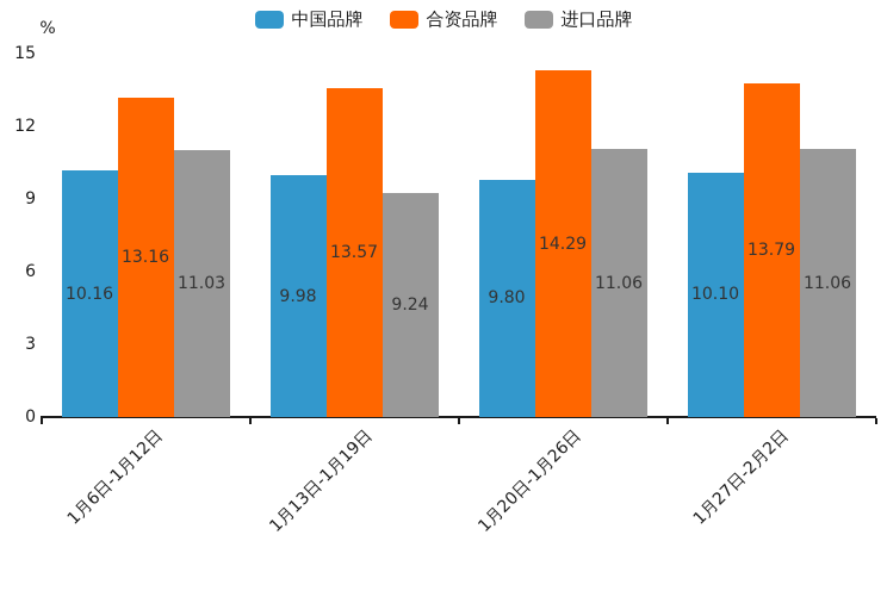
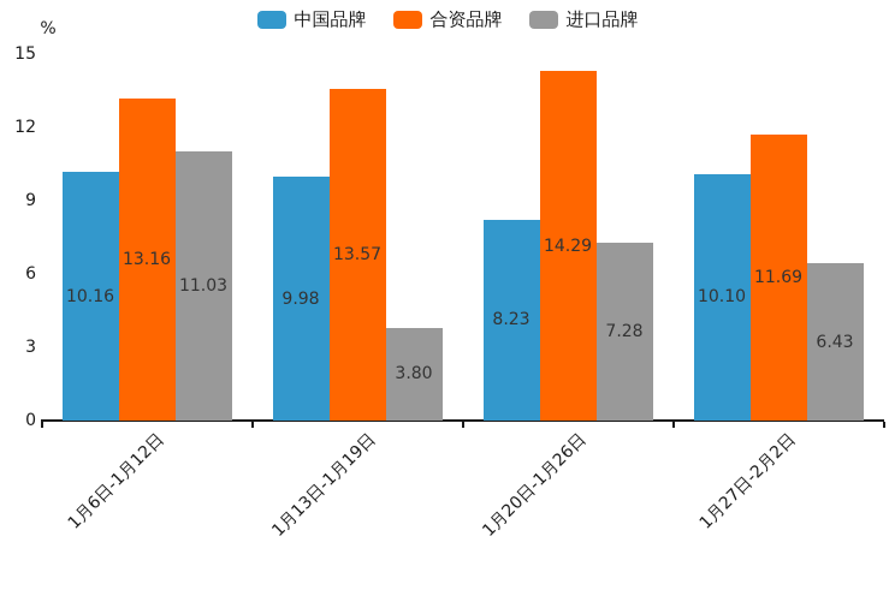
进口品牌/1月13日-1月19日: 9.24 -> 3.80
中国品牌/1月20日-1月26日: 9.80 -> 8.23
进口品牌/1月20日-1月26日: 11.06 -> 7.28
合资品牌/1月27日-2月2日: 13.79 -> 11.69
进口品牌/1月27日-2月2日: 11.06 -> 6.43
